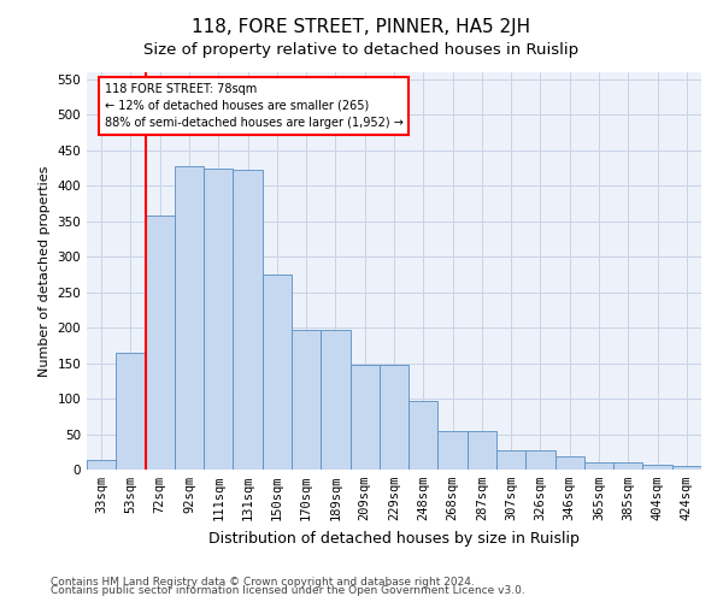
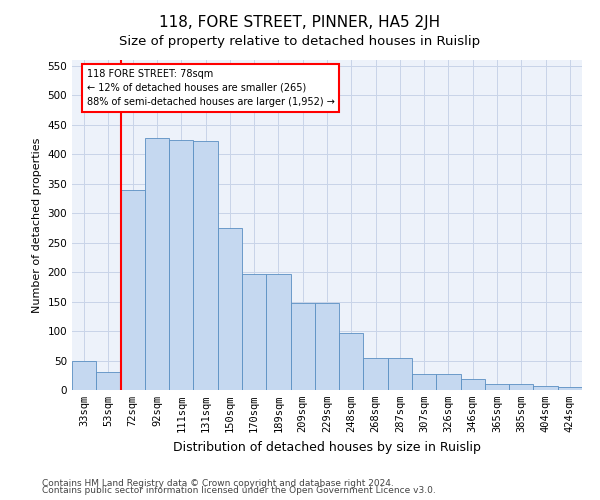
33sqm: 13 -> 50
53sqm: 165 -> 30
72sqm: 358 -> 340
